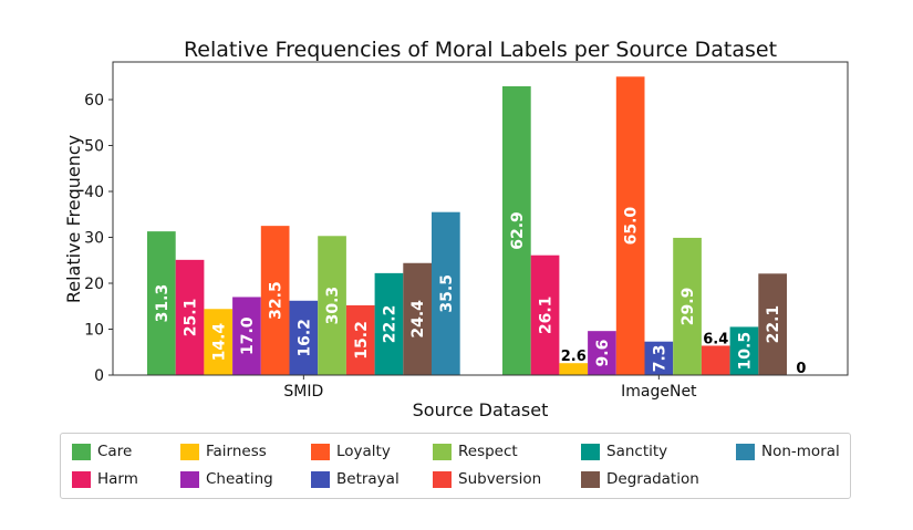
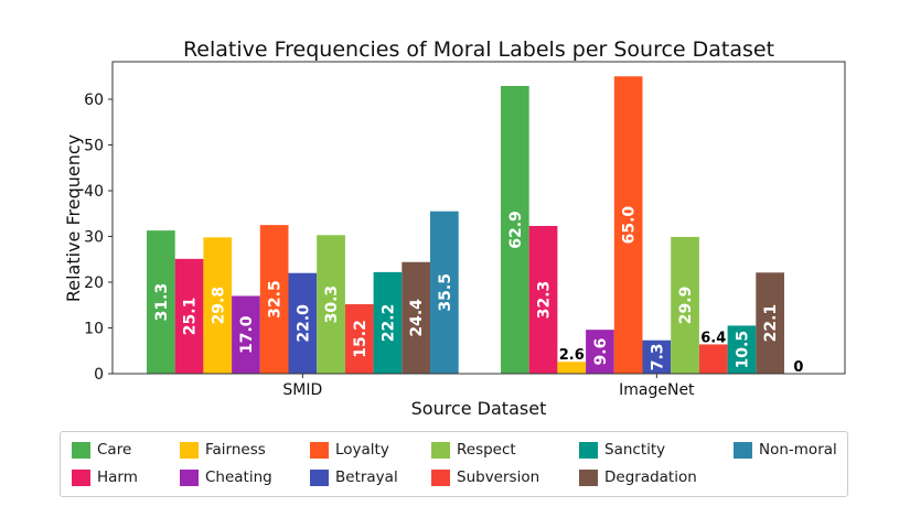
Fairness/SMID: 14.4 -> 29.8
Betrayal/SMID: 16.2 -> 22.0
Harm/ImageNet: 26.1 -> 32.3
